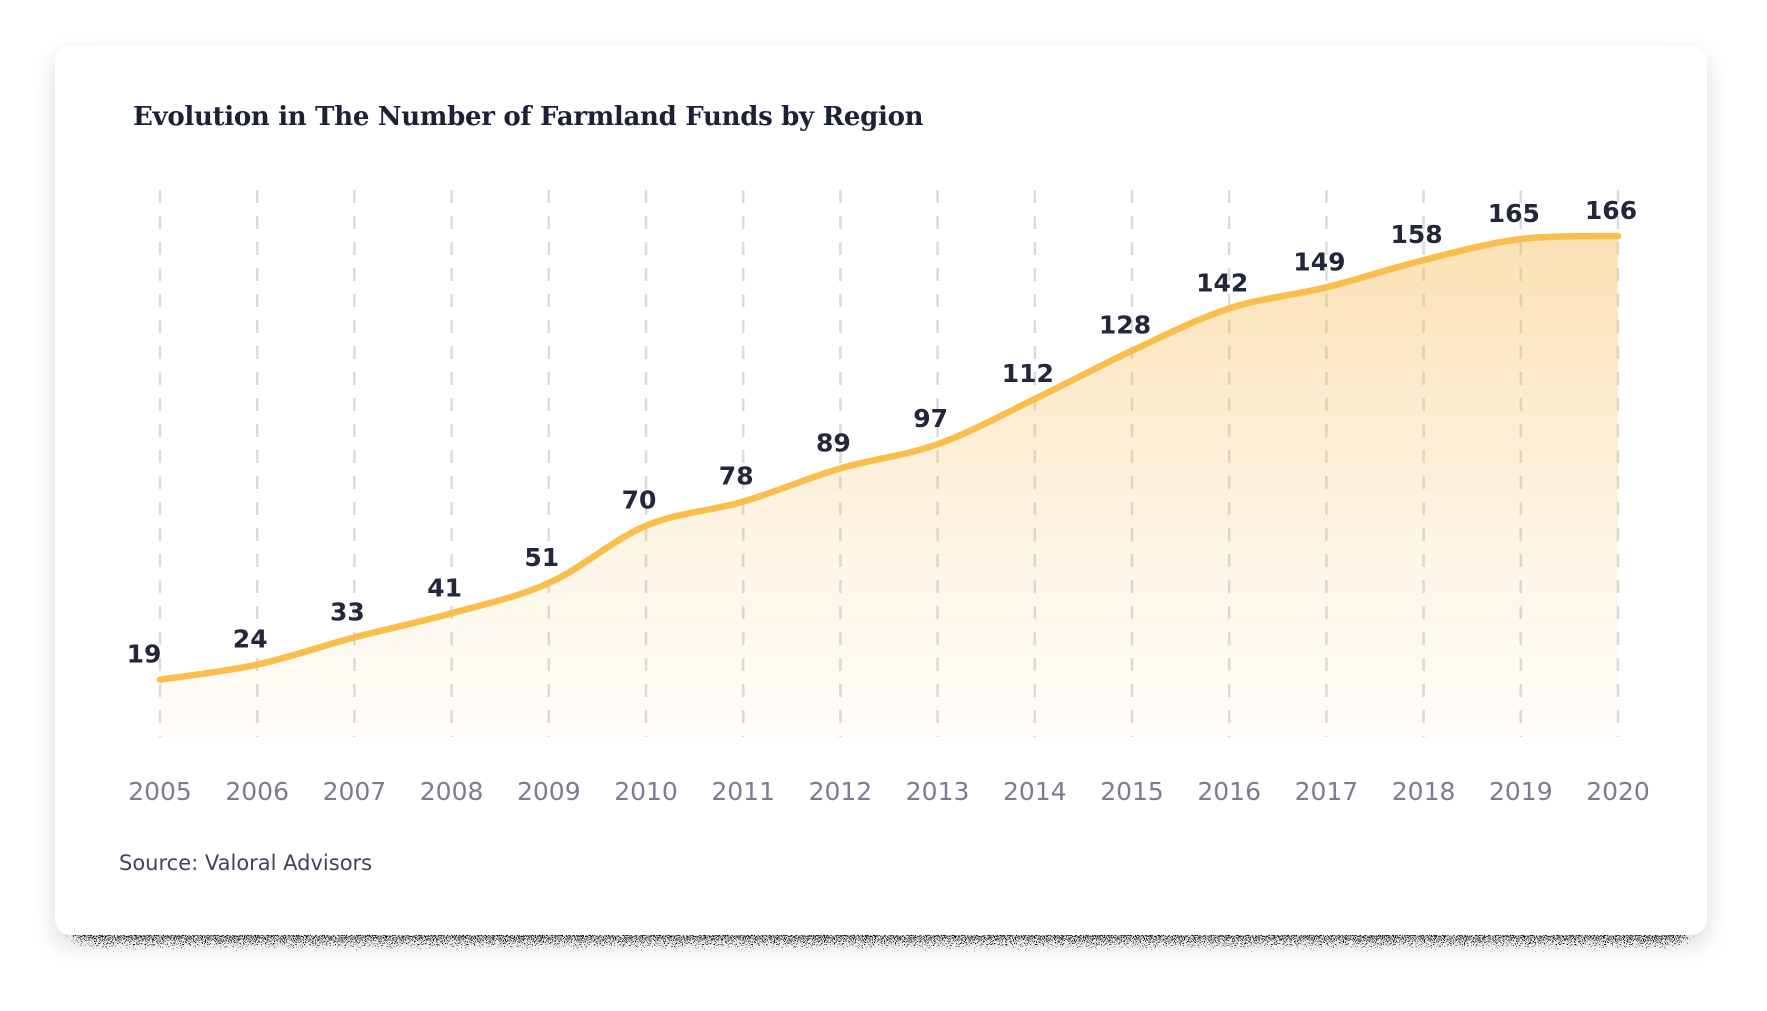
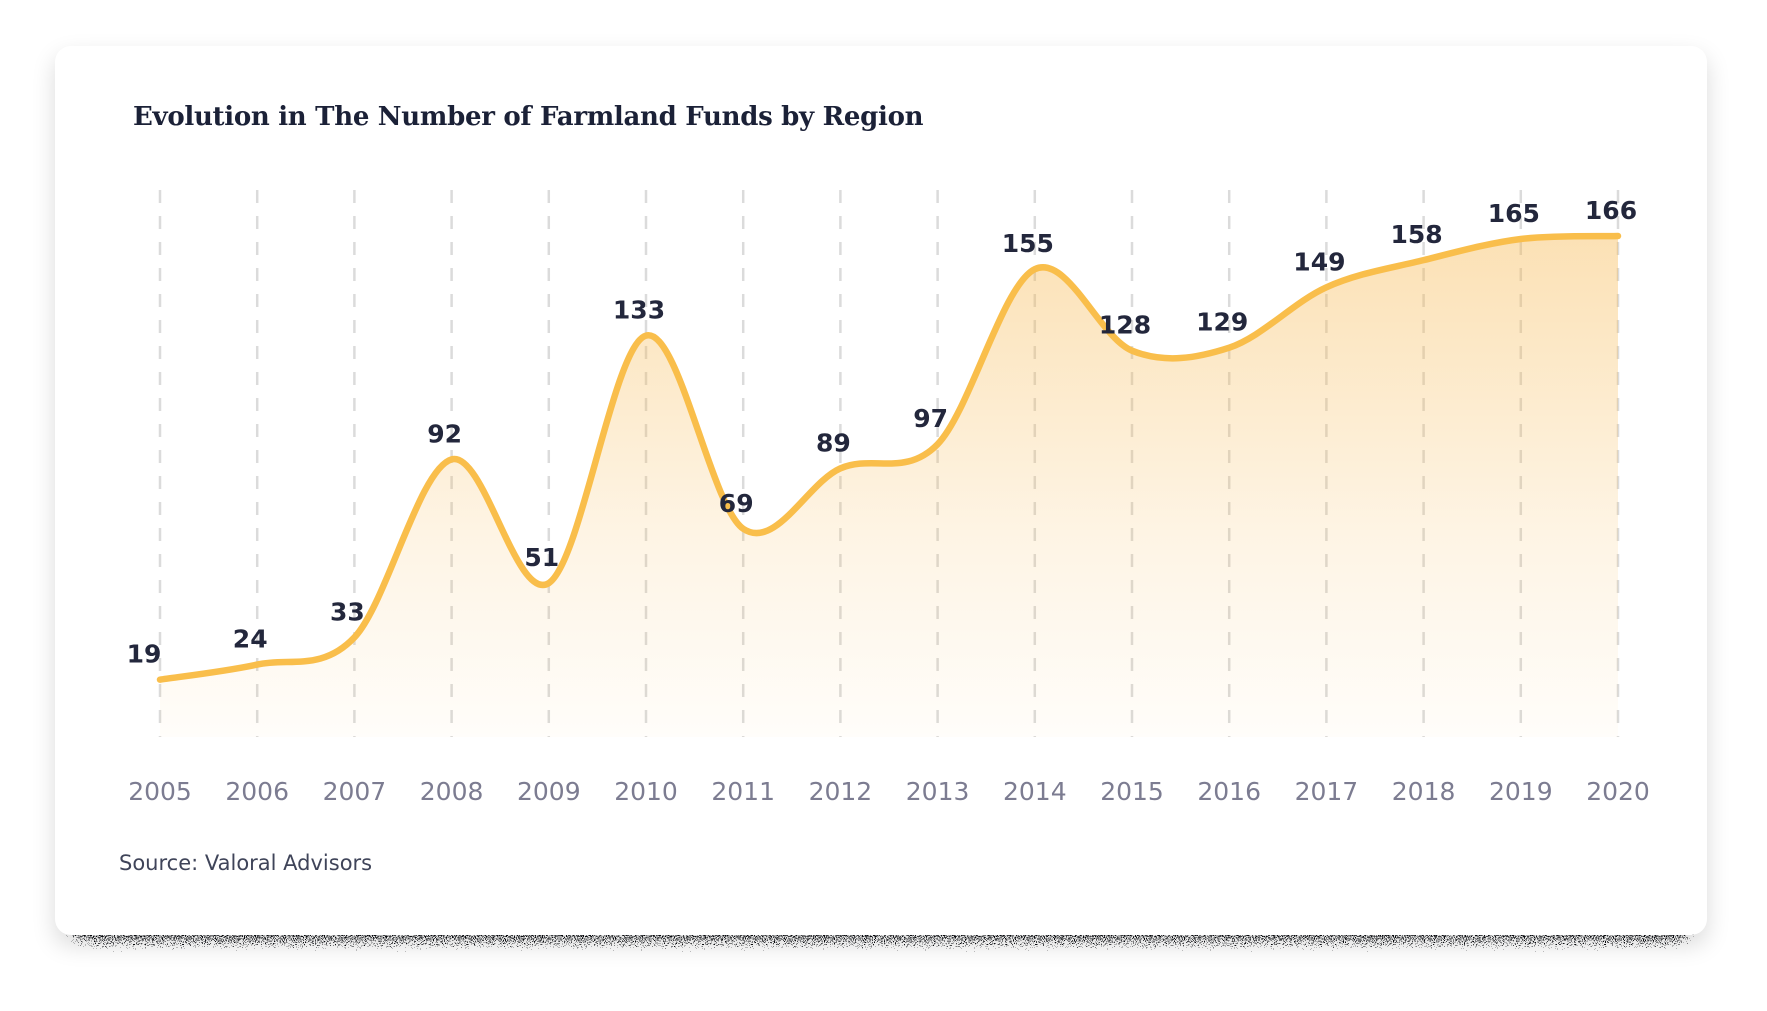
2008: 41 -> 92
2010: 70 -> 133
2011: 78 -> 69
2014: 112 -> 155
2016: 142 -> 129
